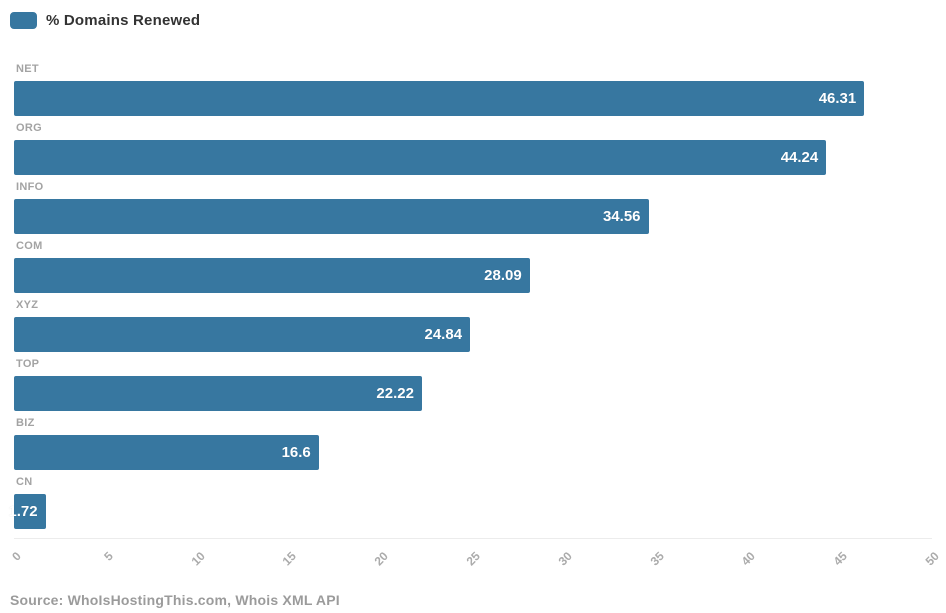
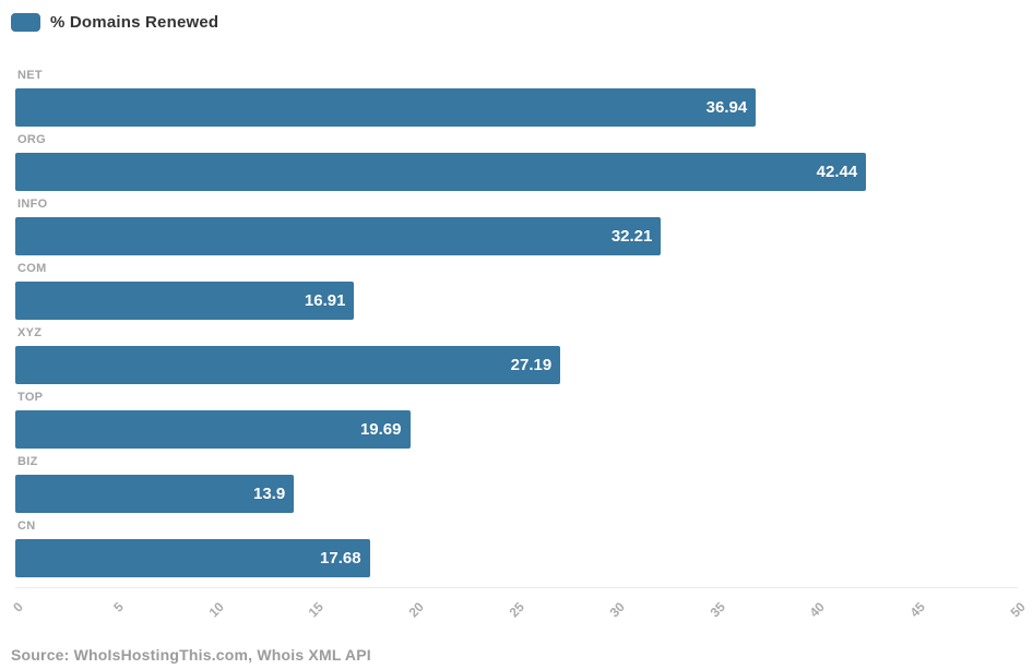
NET: 46.31 -> 36.94
ORG: 44.24 -> 42.44
INFO: 34.56 -> 32.21
COM: 28.09 -> 16.91
XYZ: 24.84 -> 27.19
TOP: 22.22 -> 19.69
BIZ: 16.6 -> 13.9
CN: 1.72 -> 17.68
